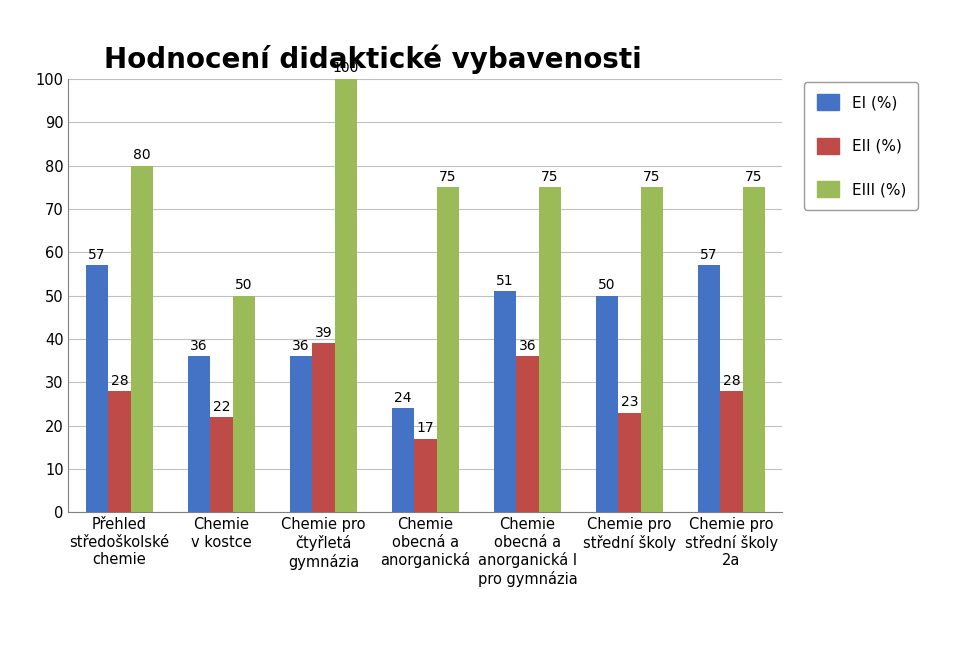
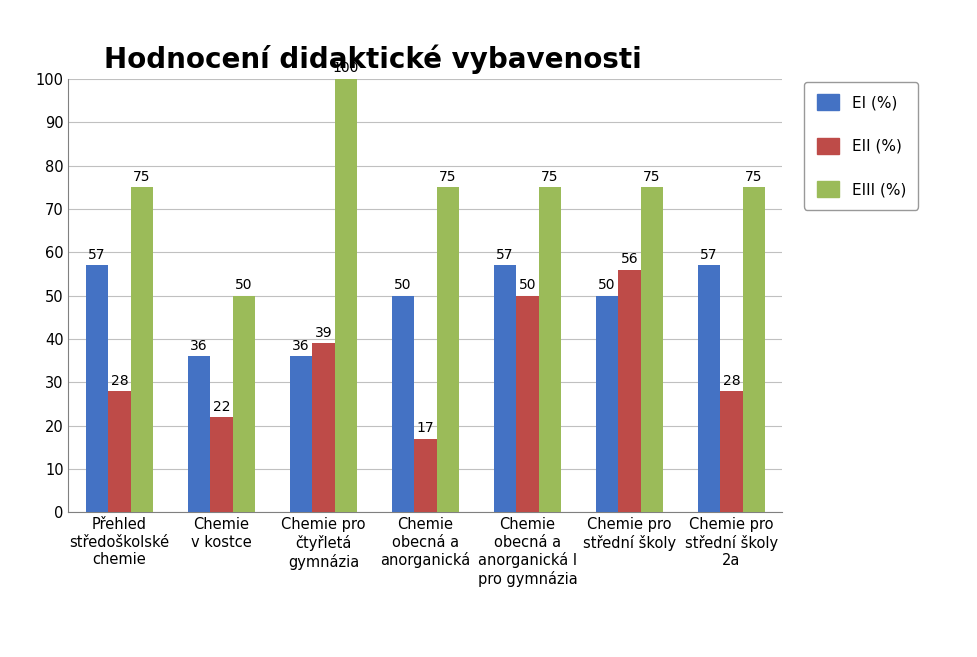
EIII (%)/Přehled středoškolské chemie: 80 -> 75
EI (%)/Chemie obecná a anorganická: 24 -> 50
EI (%)/Chemie obecná a anorganická I pro gymnázia: 51 -> 57
EII (%)/Chemie obecná a anorganická I pro gymnázia: 36 -> 50
EII (%)/Chemie pro střední školy: 23 -> 56
